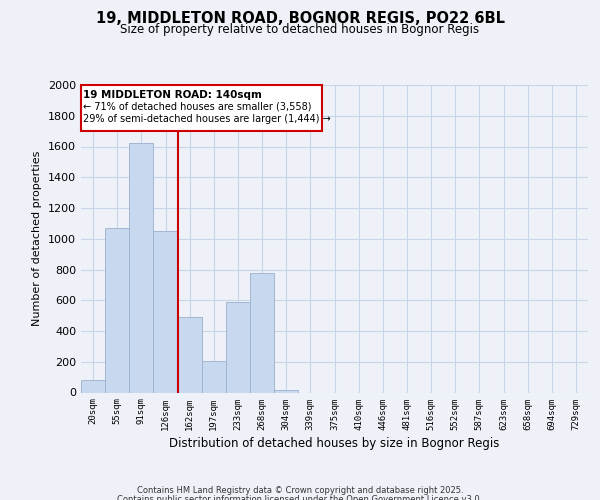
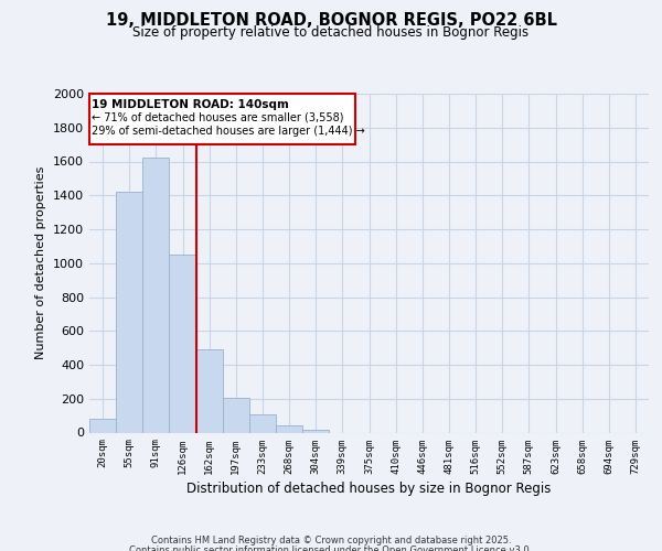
55sqm: 1070 -> 1420
233sqm: 590 -> 100
268sqm: 780 -> 40
